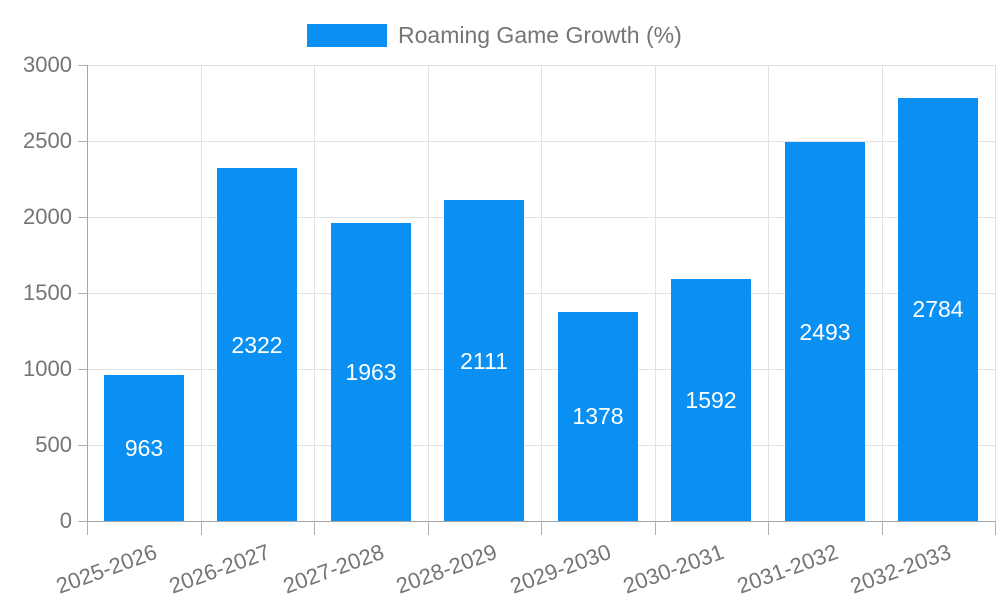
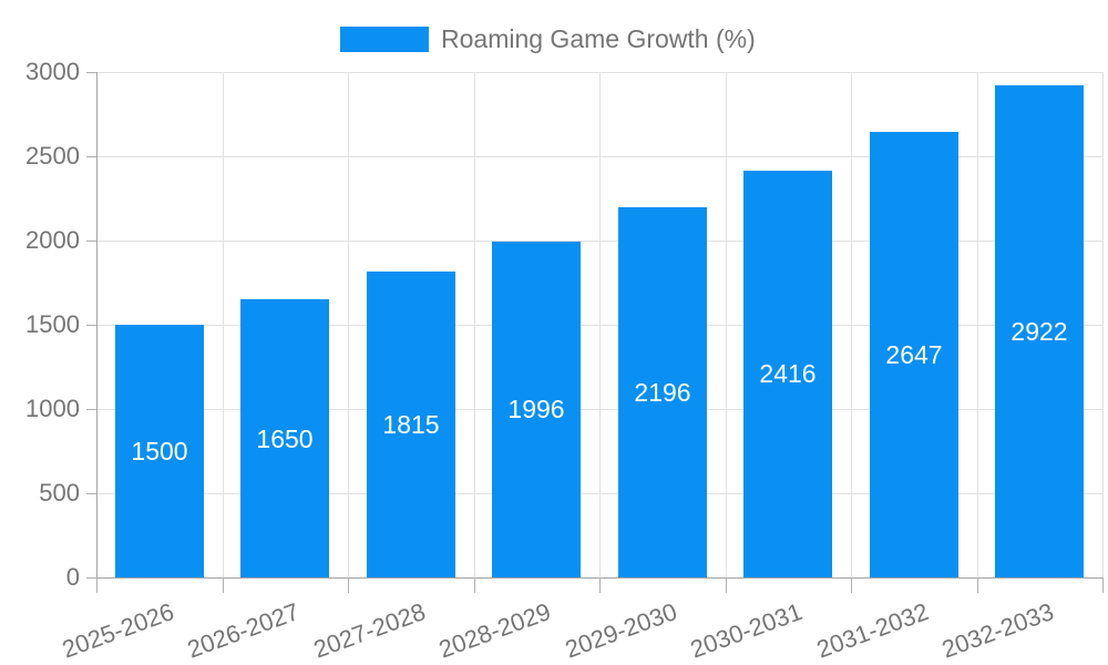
2025-2026: 963 -> 1500
2026-2027: 2322 -> 1650
2027-2028: 1963 -> 1815
2028-2029: 2111 -> 1996
2029-2030: 1378 -> 2196
2030-2031: 1592 -> 2416
2031-2032: 2493 -> 2647
2032-2033: 2784 -> 2922
